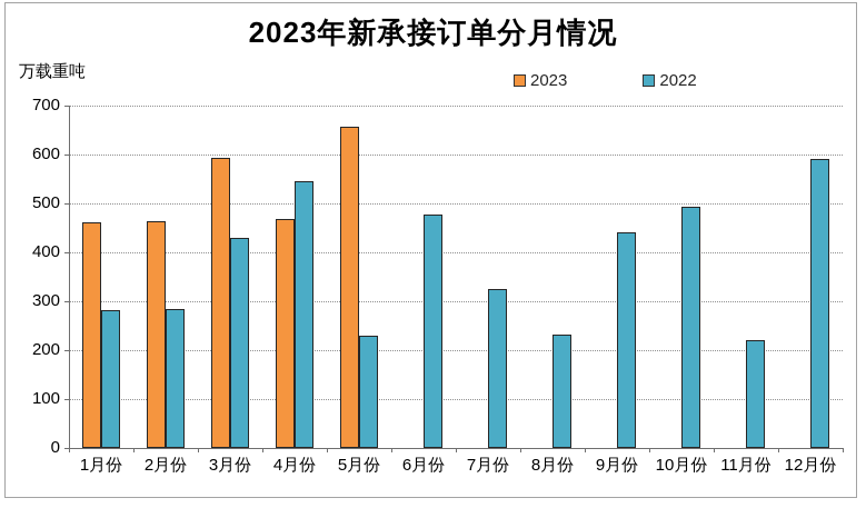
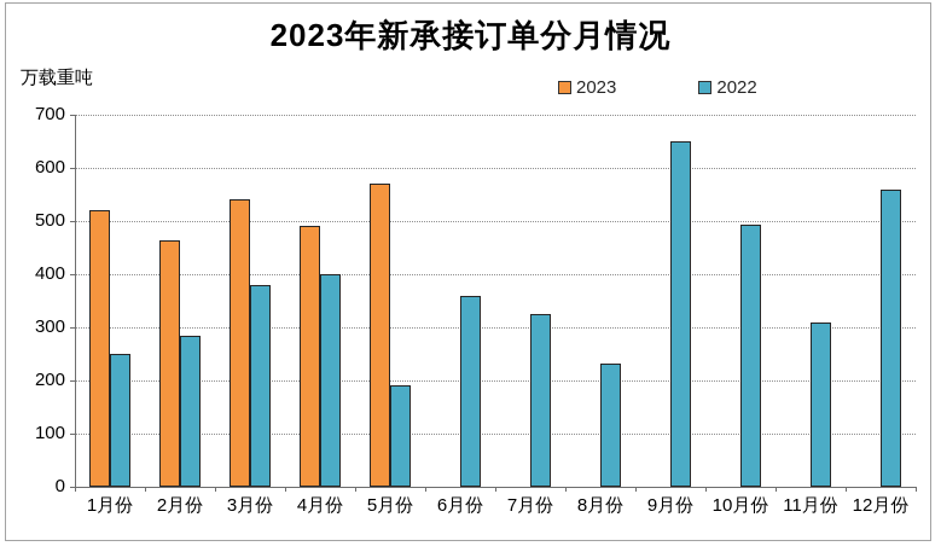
2023/1月份: 460 -> 520
2022/1月份: 280 -> 250
2023/3月份: 590 -> 540
2022/3月份: 430 -> 380
2023/4月份: 470 -> 490
2022/4月份: 550 -> 400
2023/5月份: 660 -> 570
2022/5月份: 230 -> 190
2022/6月份: 480 -> 360
2022/9月份: 440 -> 650
2022/11月份: 220 -> 310
2022/12月份: 590 -> 560
